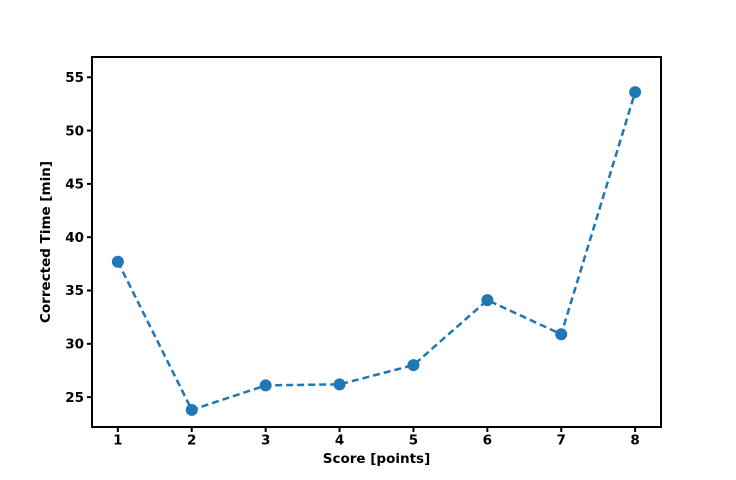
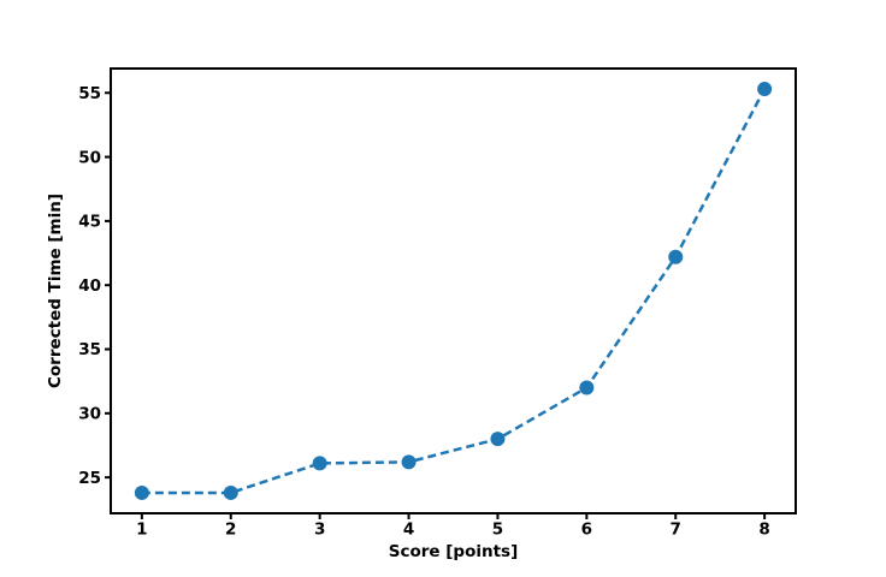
1: 37.7 -> 23.8
6: 34.1 -> 32.0
7: 30.9 -> 42.2
8: 53.6 -> 55.3
